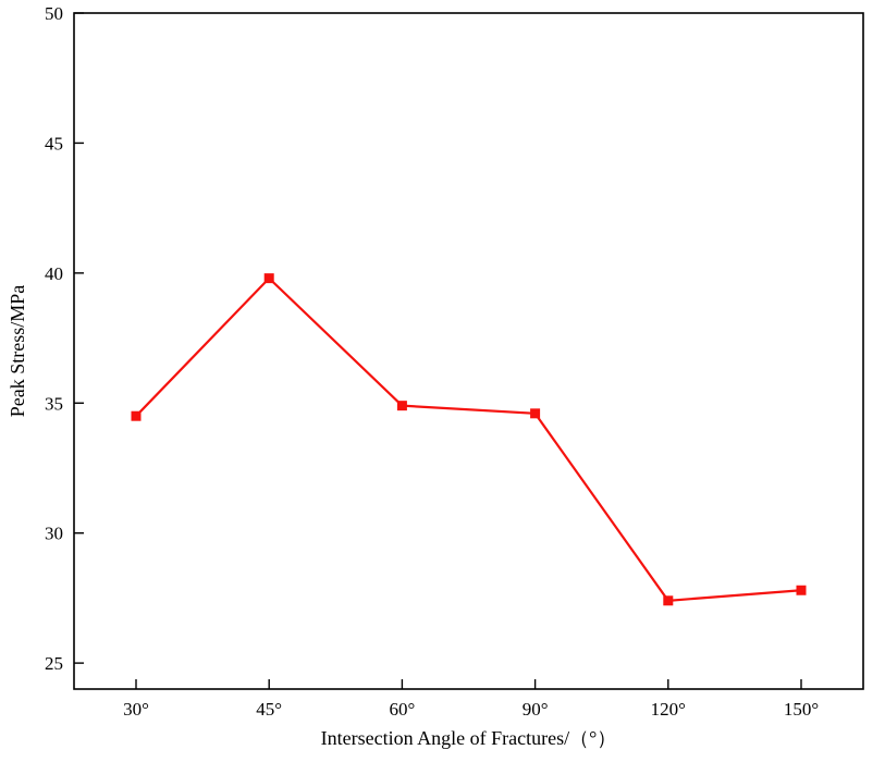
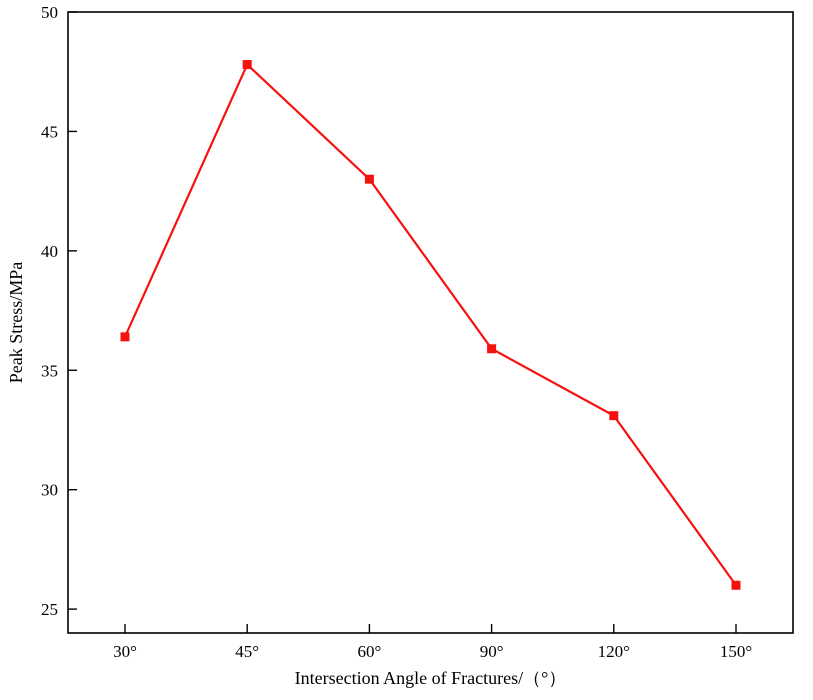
30°: 34.5 -> 36.4
45°: 39.8 -> 47.8
60°: 34.9 -> 43.0
90°: 34.6 -> 35.9
120°: 27.4 -> 33.1
150°: 27.8 -> 26.0
